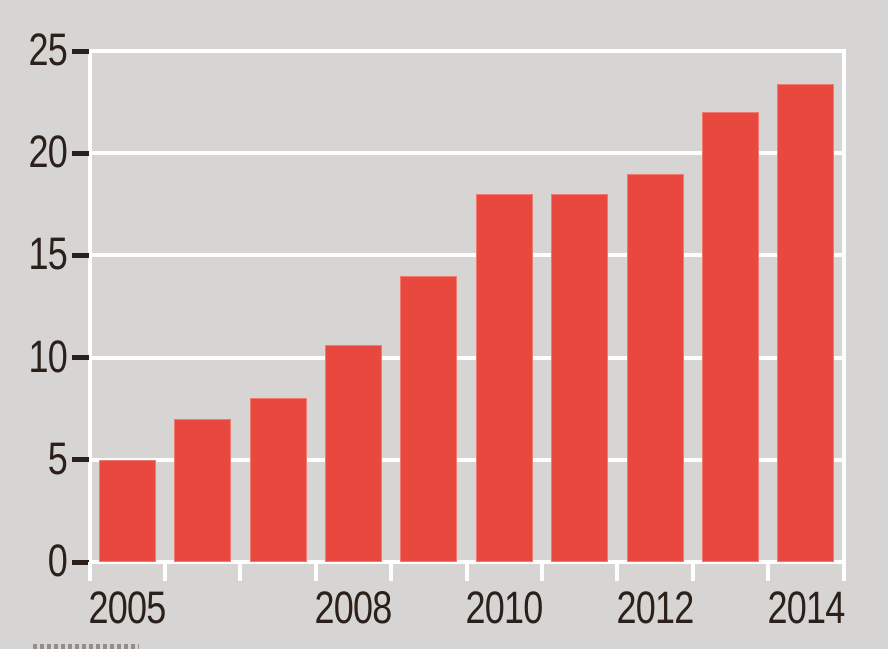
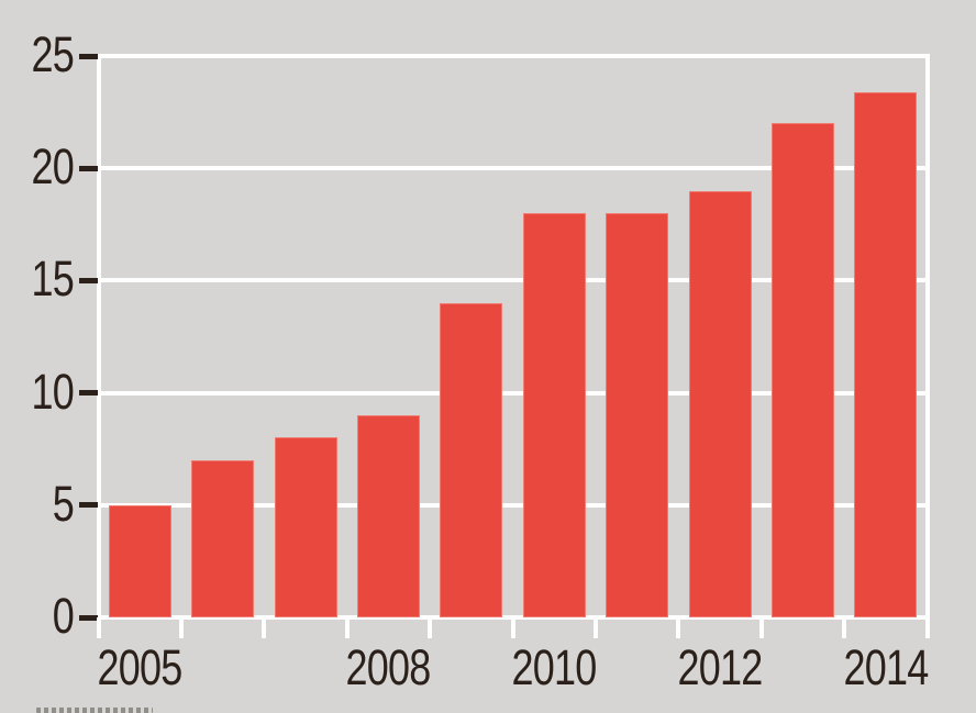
2008: 10.6 -> 9.0
